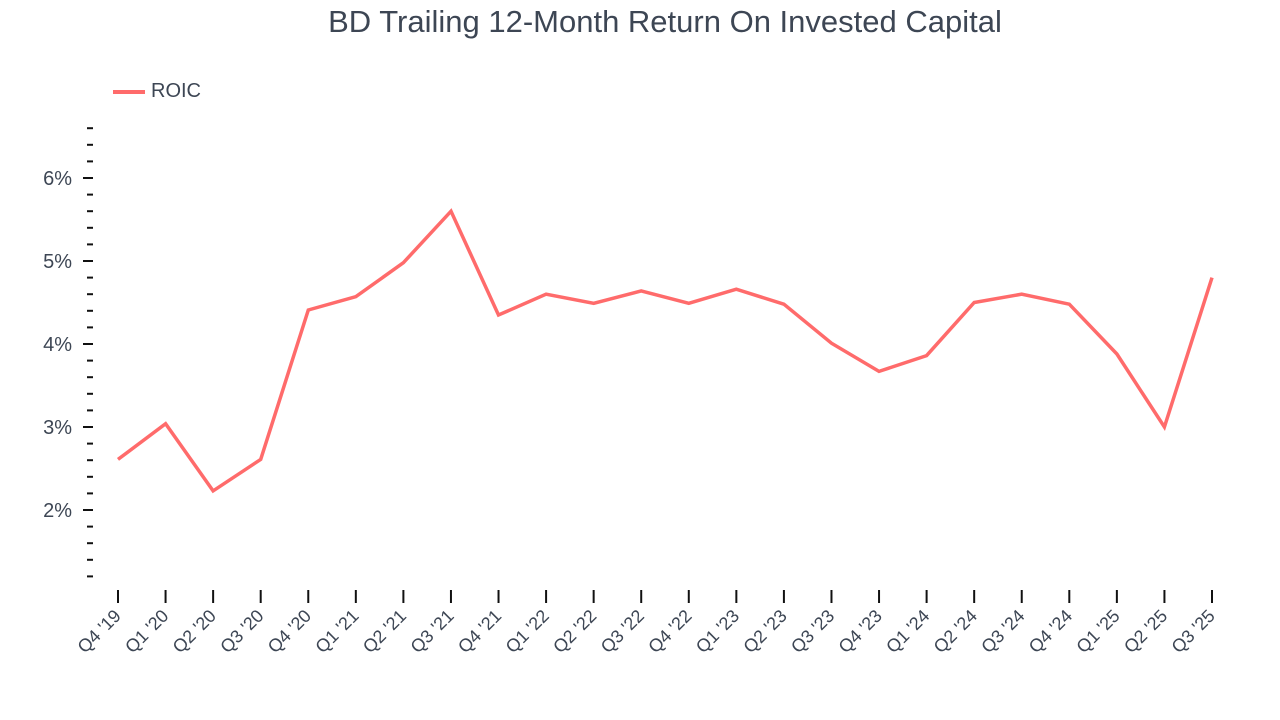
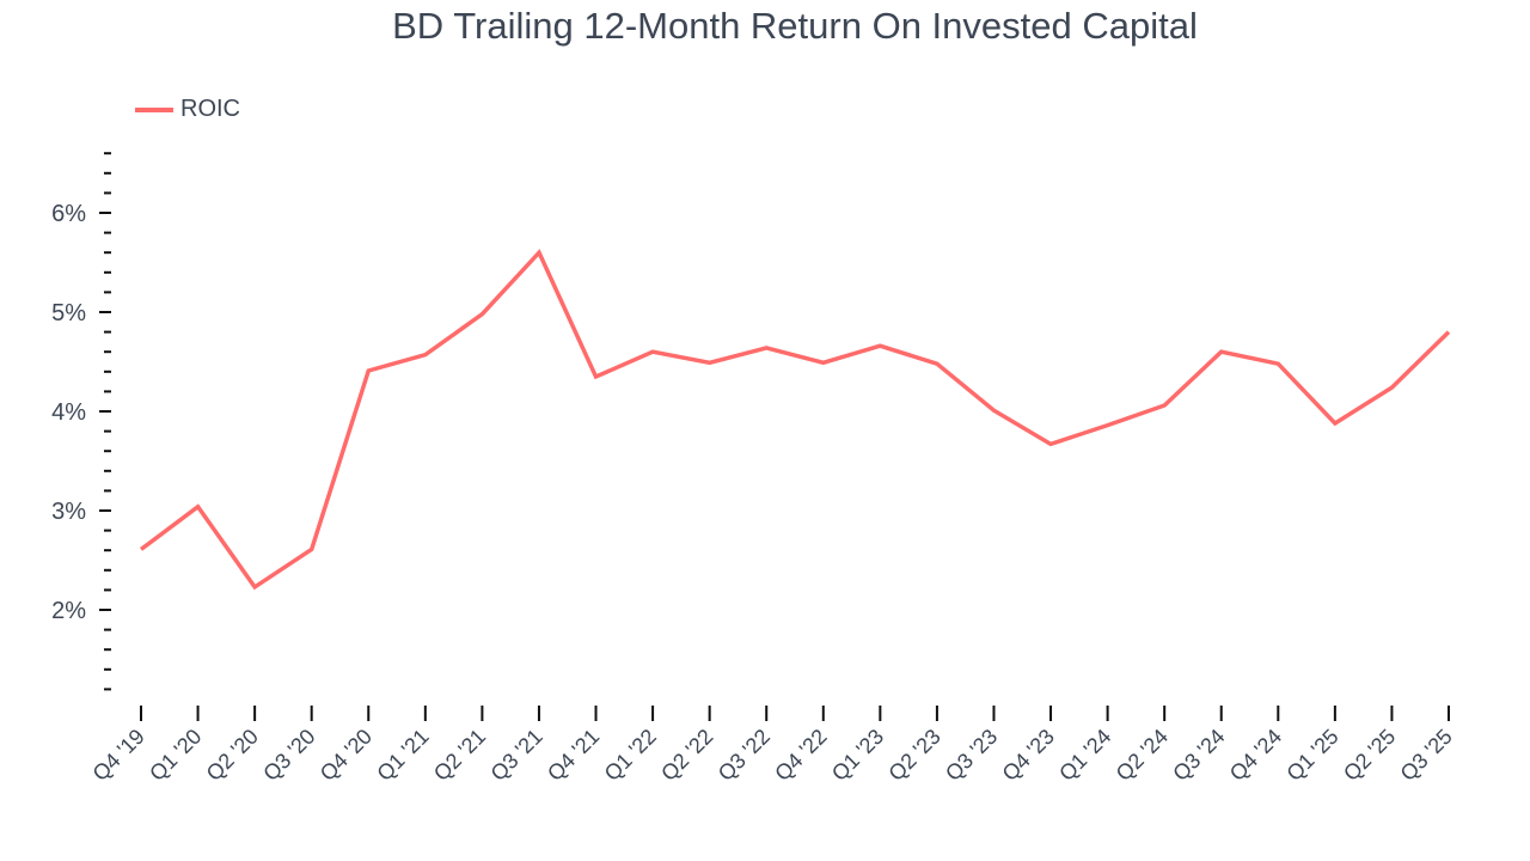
Q2 '24: 4.5% -> 4.1%
Q2 '25: 3.0% -> 4.2%
